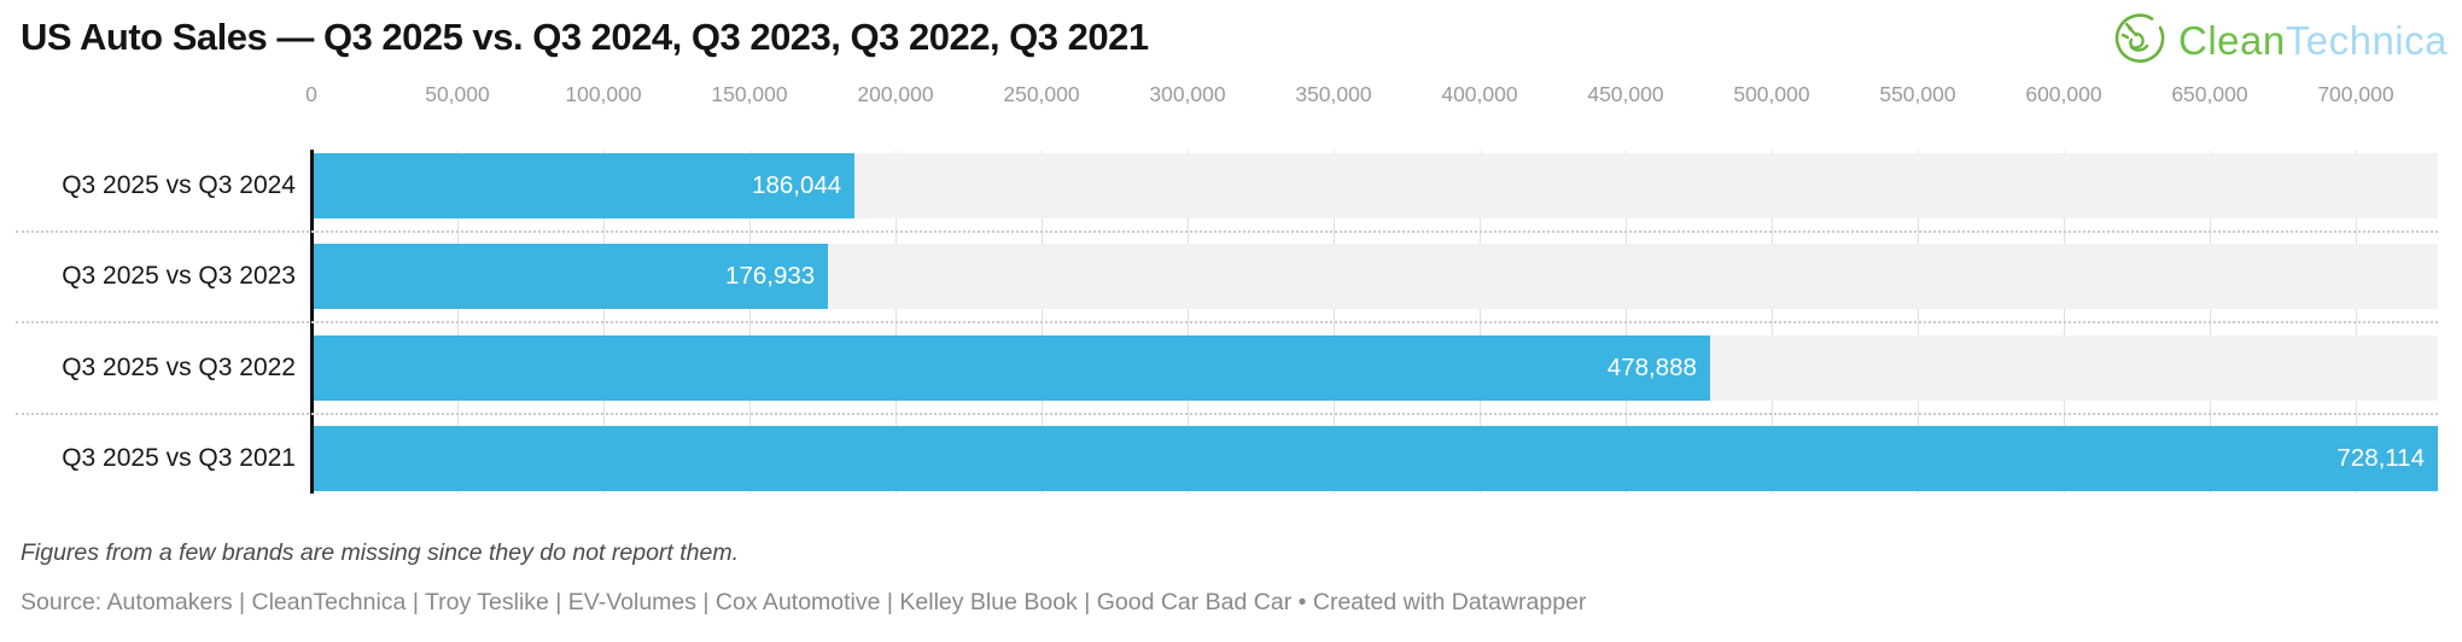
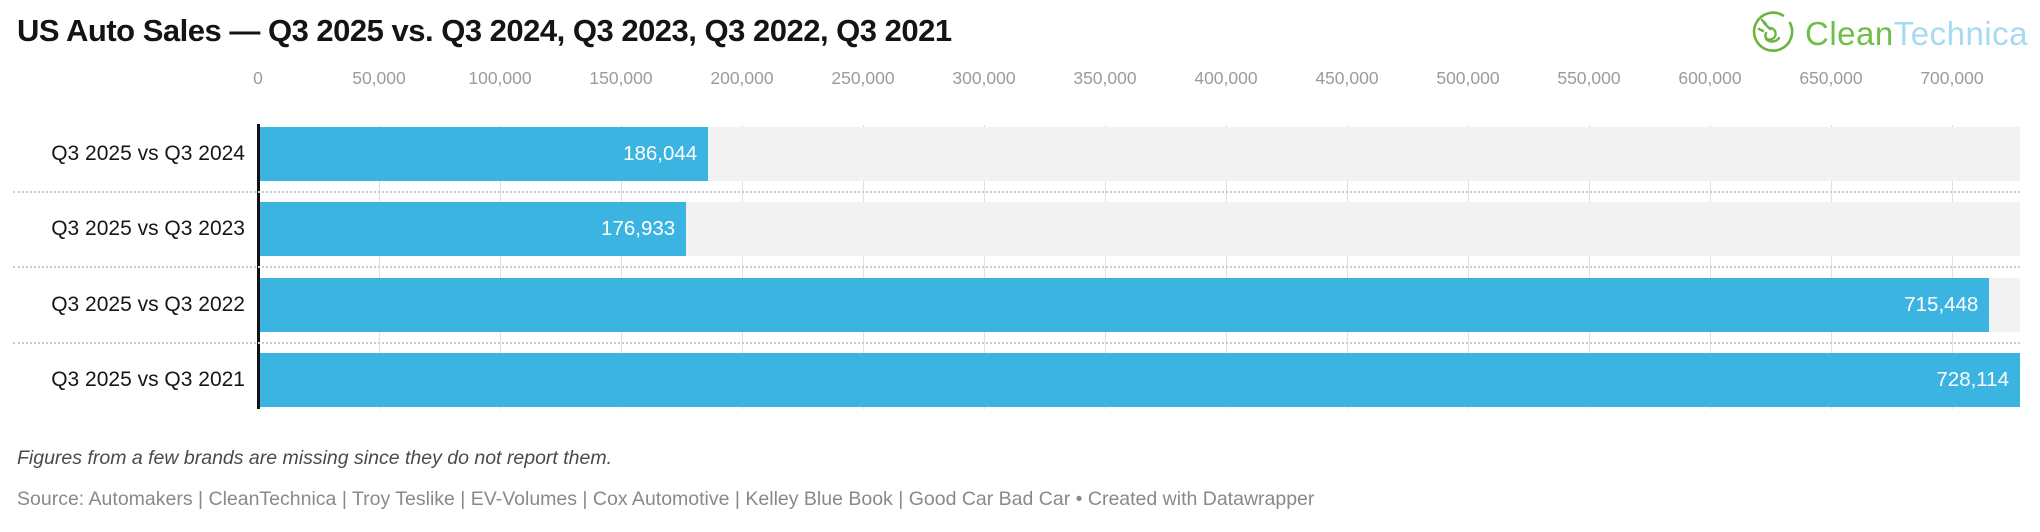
Q3 2025 vs Q3 2022: 478,888 -> 715,448
